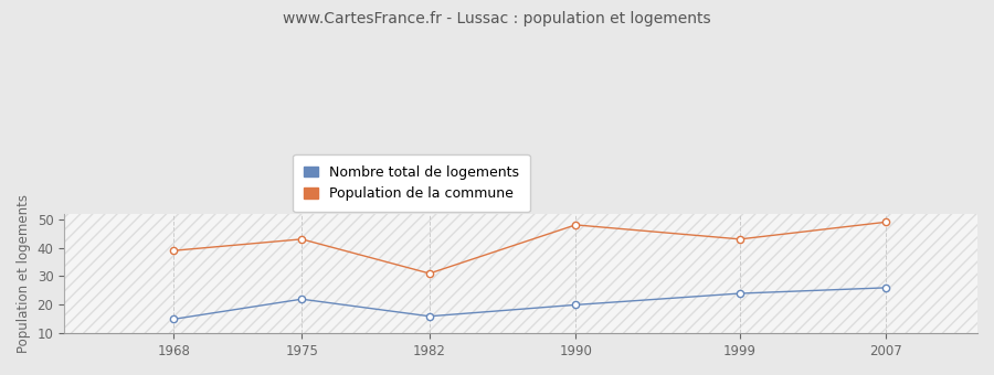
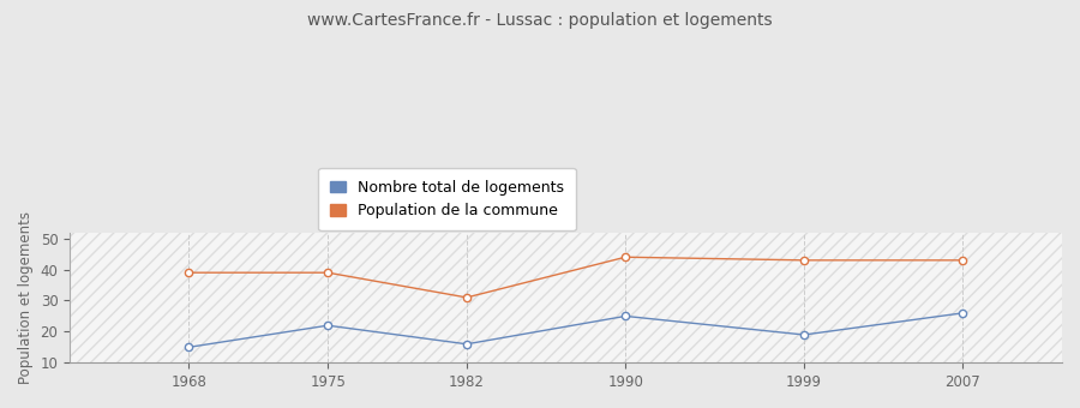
Population de la commune/1975: 43 -> 39
Nombre total de logements/1990: 20 -> 25
Population de la commune/1990: 48 -> 44
Nombre total de logements/1999: 24 -> 19
Population de la commune/2007: 49 -> 43
